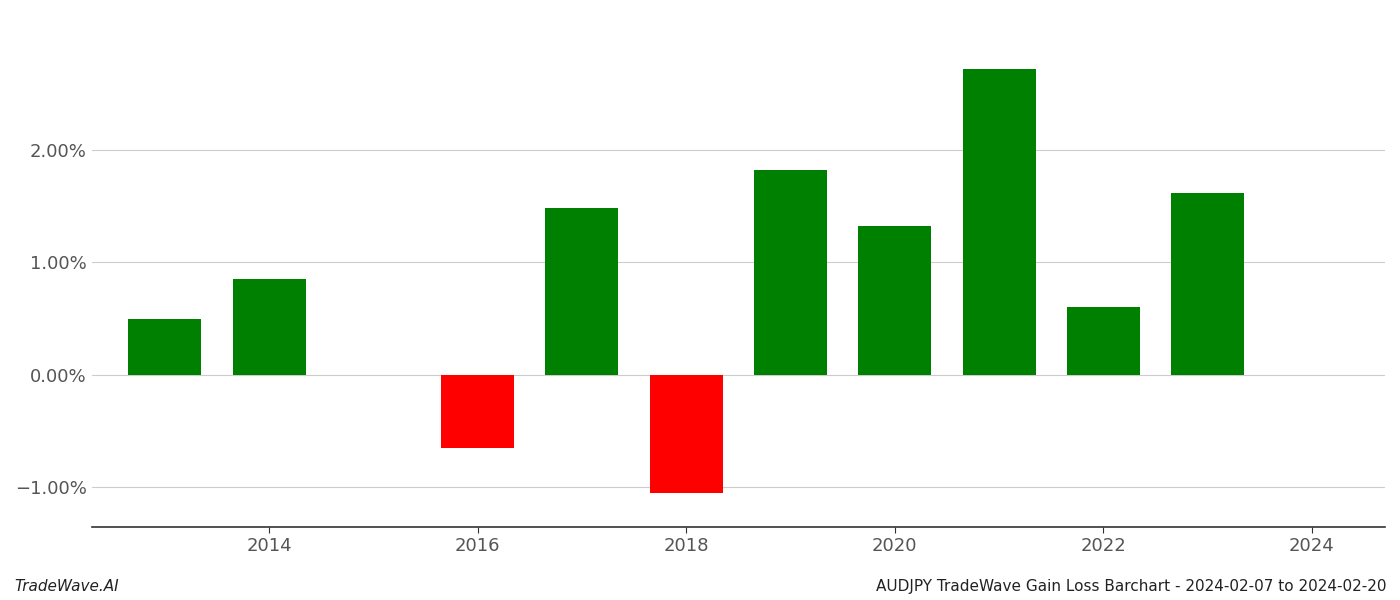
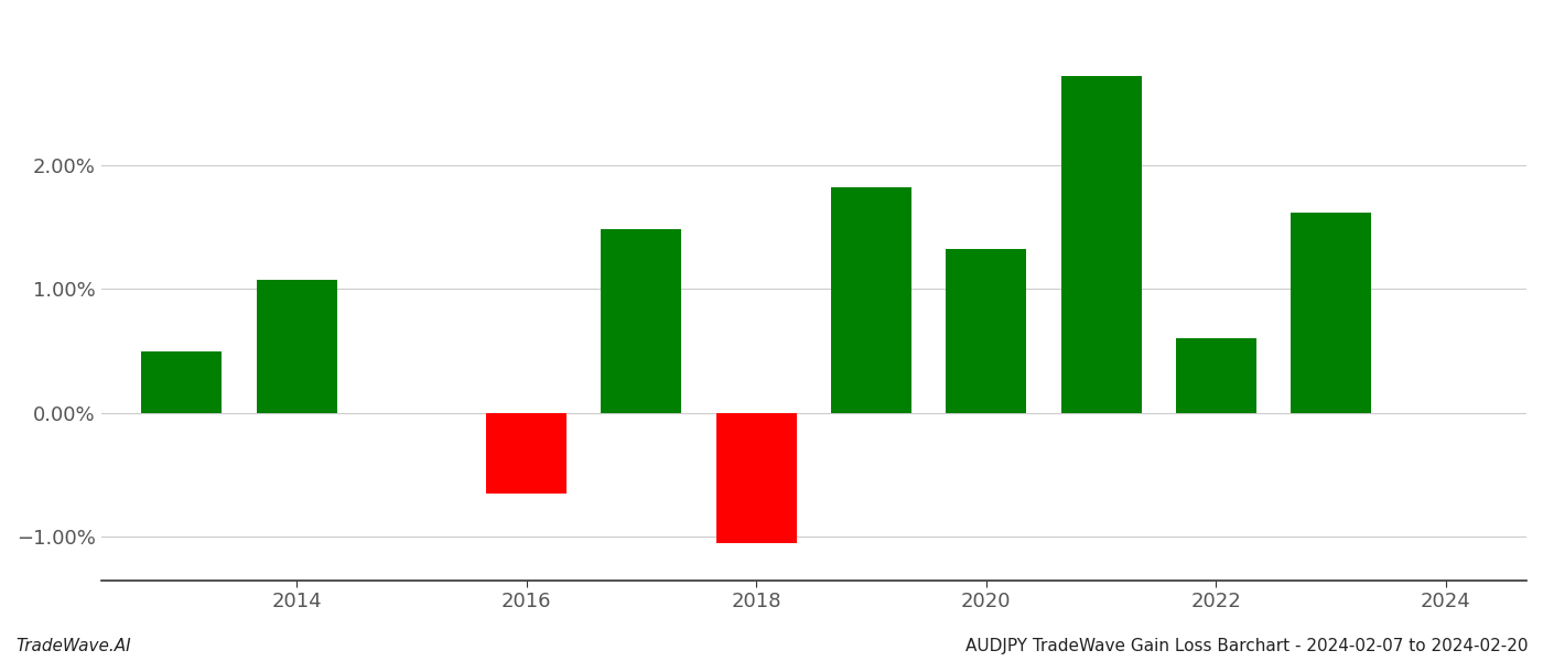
2014: 0.85% -> 1.07%
